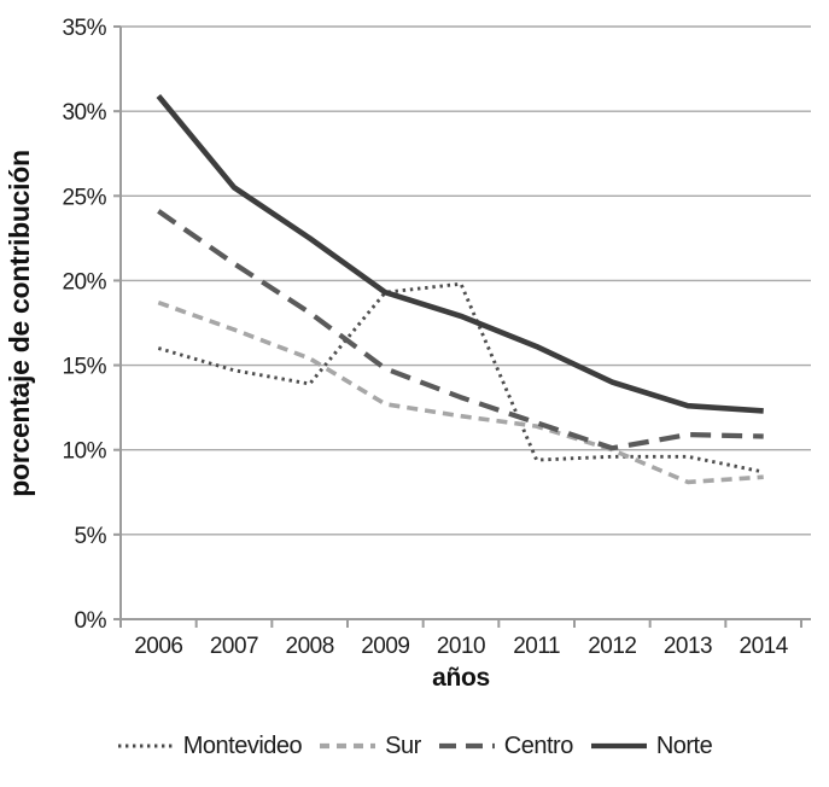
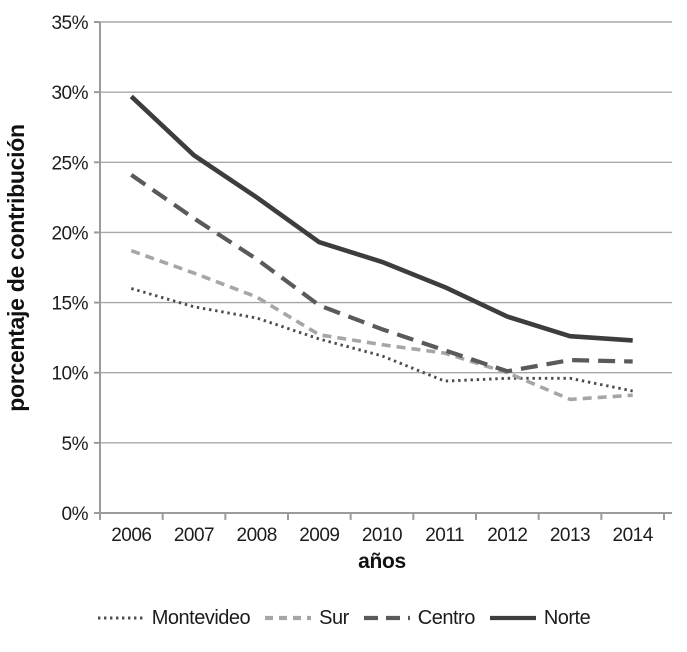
Norte/2006: 30.9% -> 29.7%
Montevideo/2009: 19.3% -> 12.4%
Montevideo/2010: 19.8% -> 11.2%
